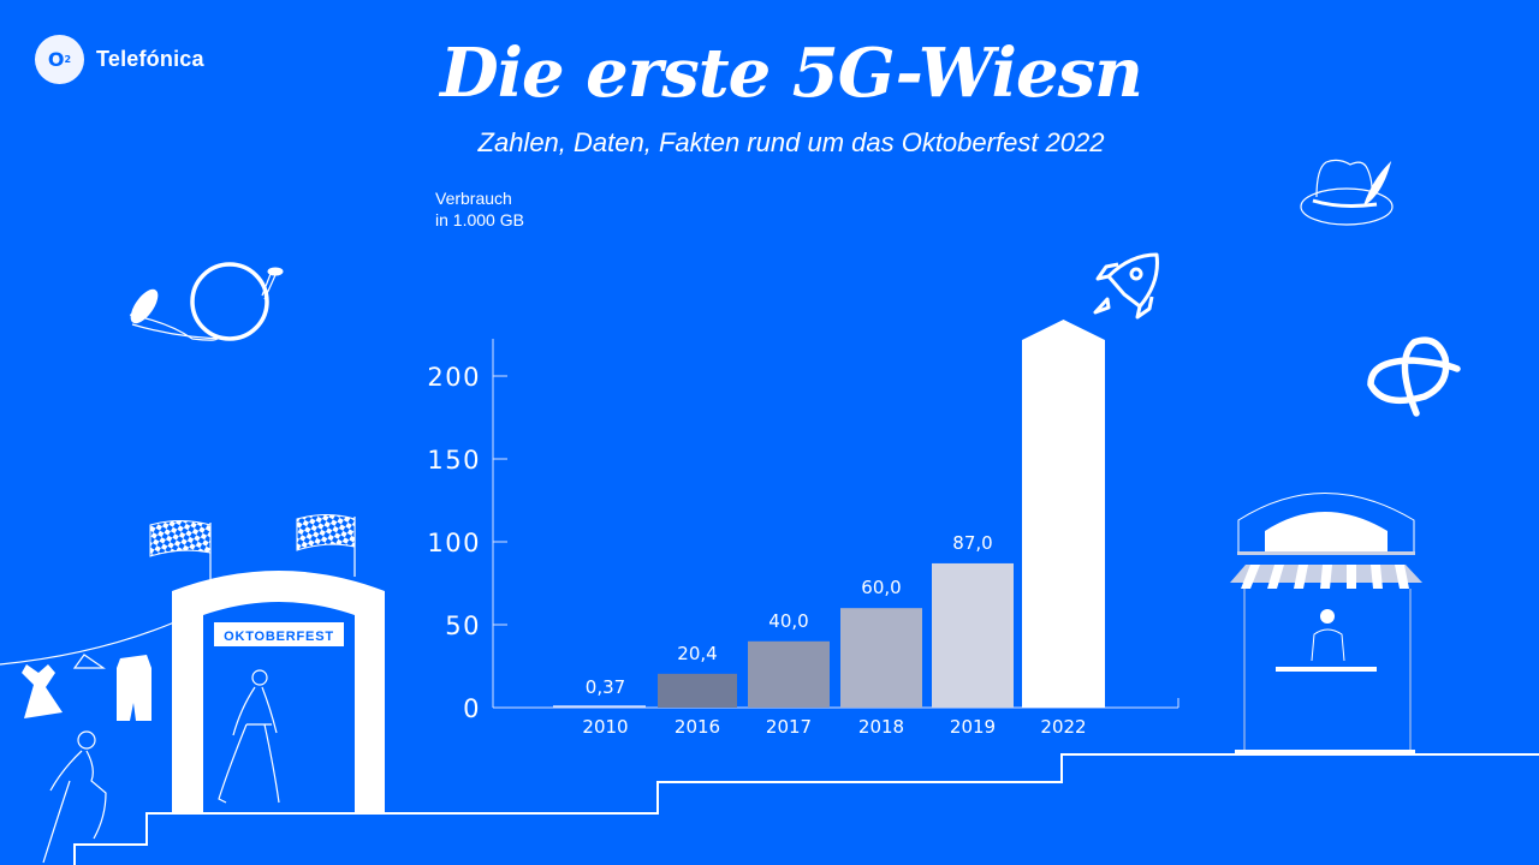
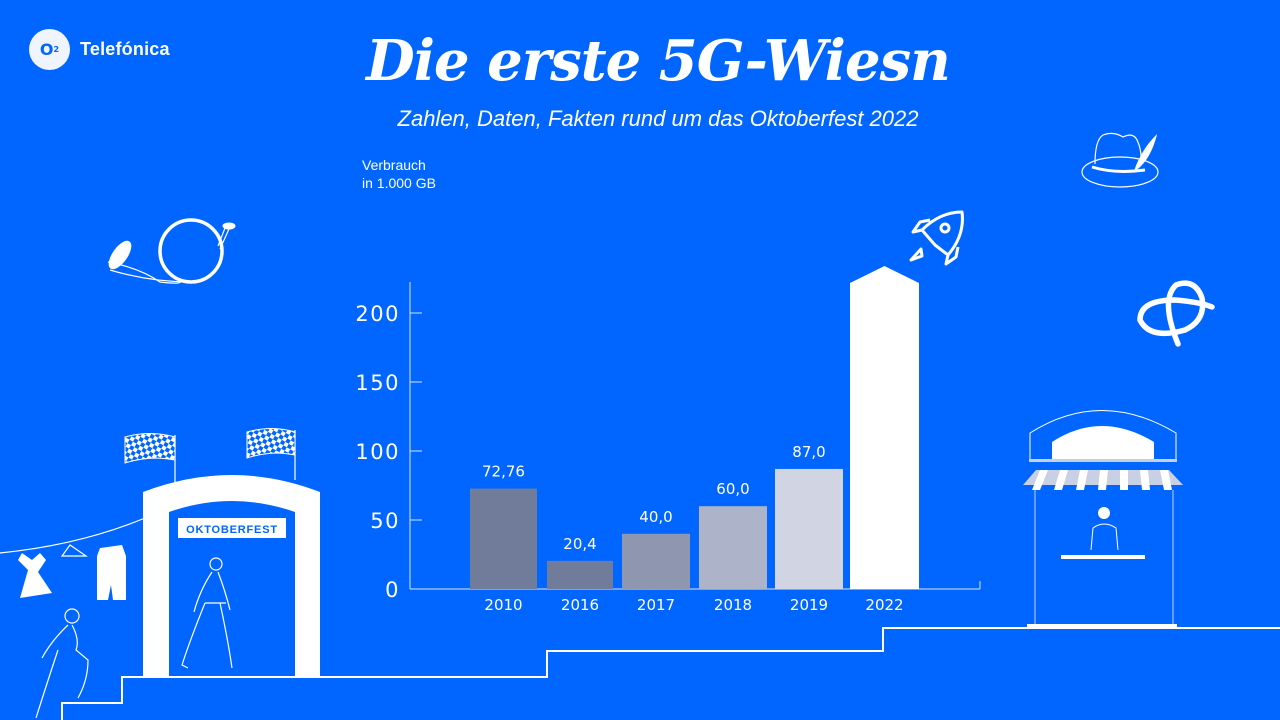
2010: 0,37 -> 72,76
